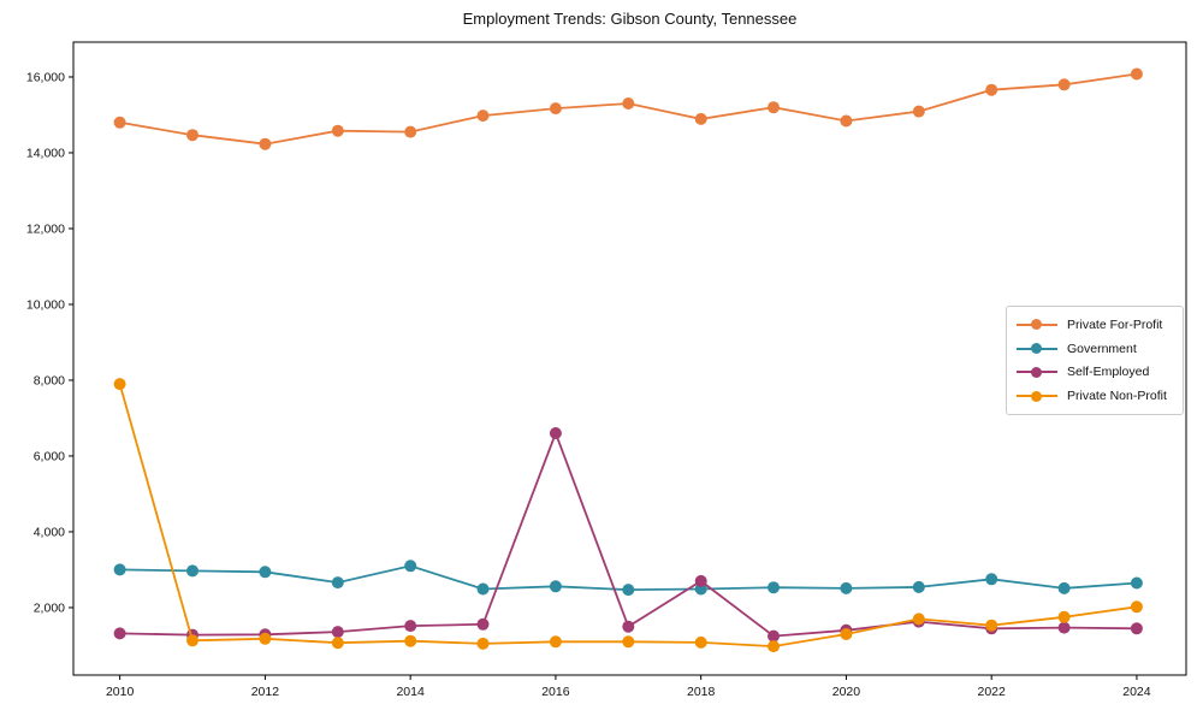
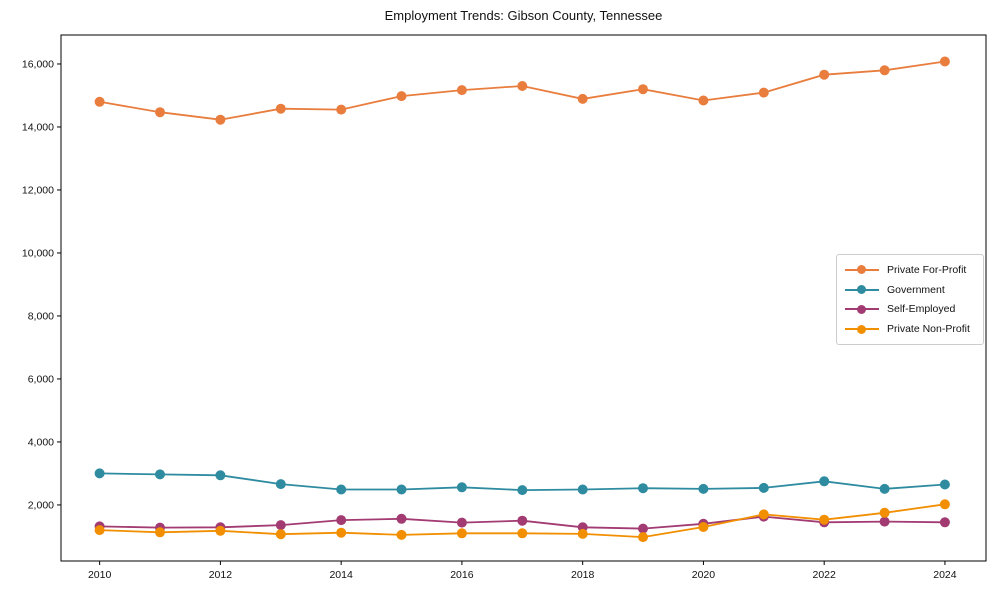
Private Non-Profit/2010: 7900 -> 1200
Government/2014: 3100 -> 2500
Self-Employed/2016: 6600 -> 1400
Self-Employed/2018: 2700 -> 1300
